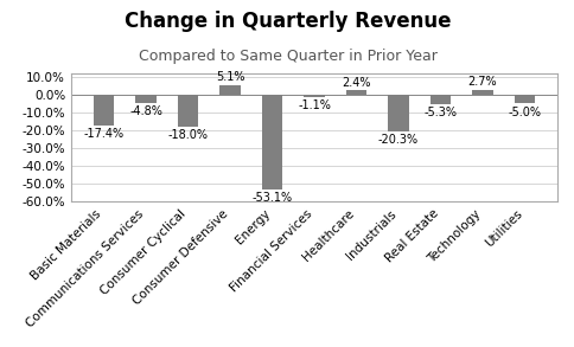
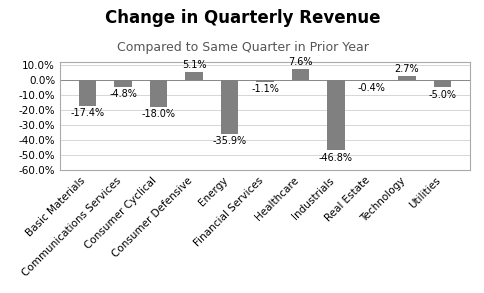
Energy: -53.1% -> -35.9%
Healthcare: 2.4% -> 7.6%
Industrials: -20.3% -> -46.8%
Real Estate: -5.3% -> -0.4%
